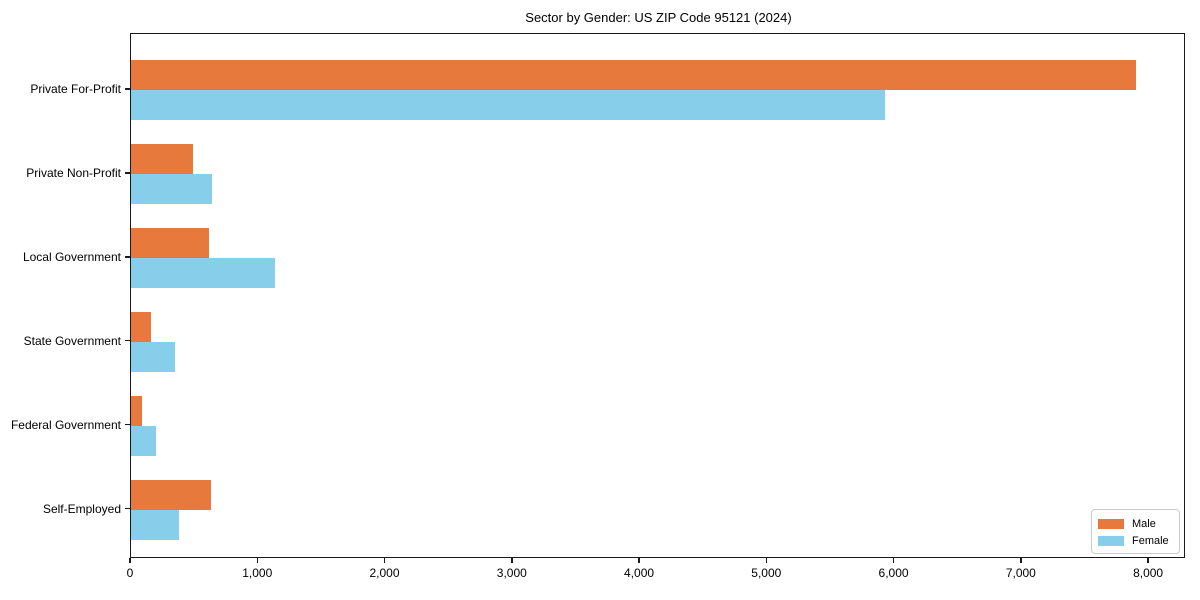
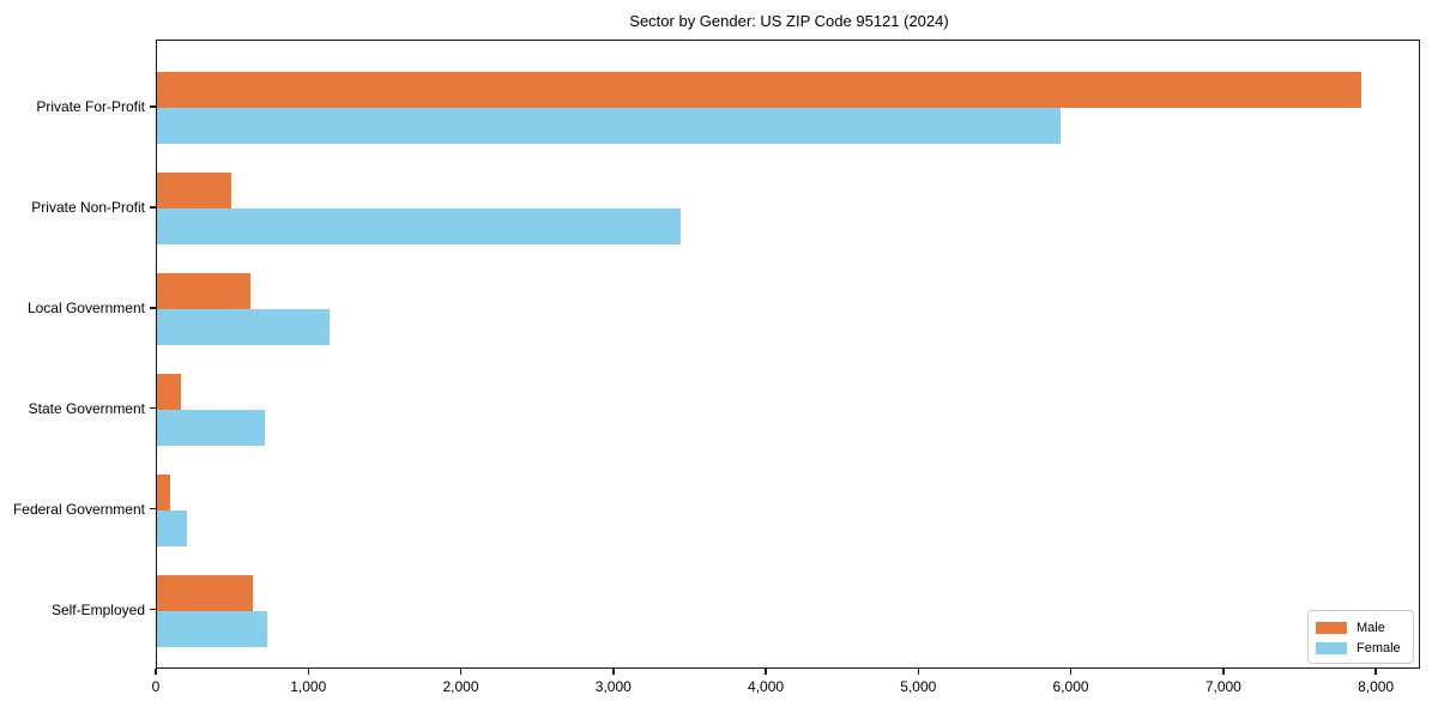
Female/Private Non-Profit: 640 -> 3430
Female/State Government: 340 -> 710
Female/Self-Employed: 380 -> 720
